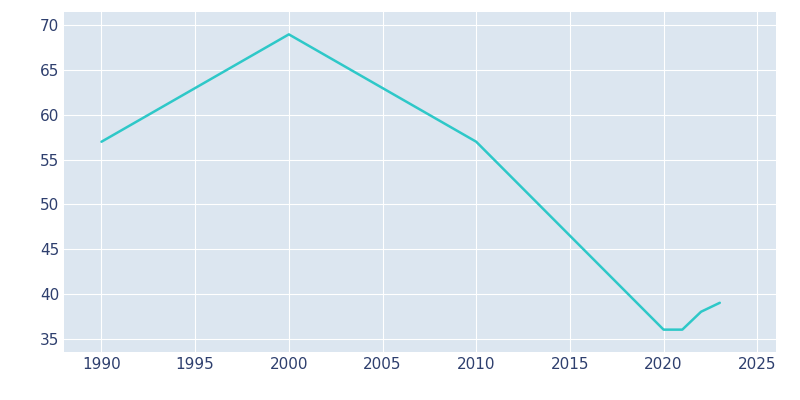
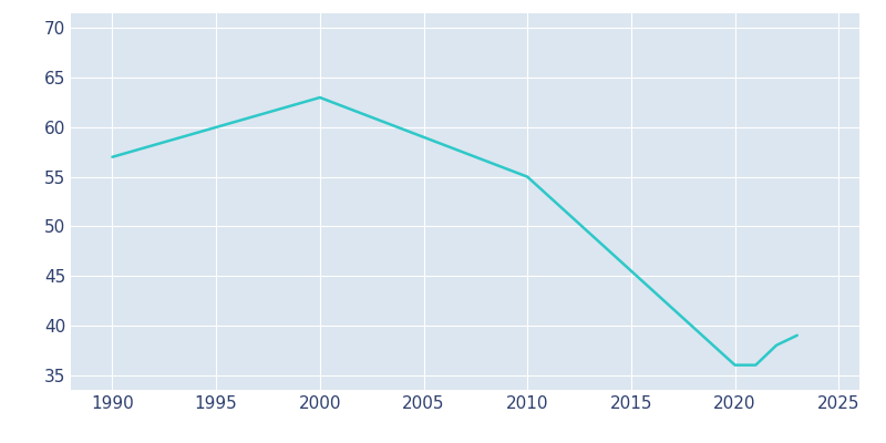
2000: 69 -> 63
2010: 57 -> 55
